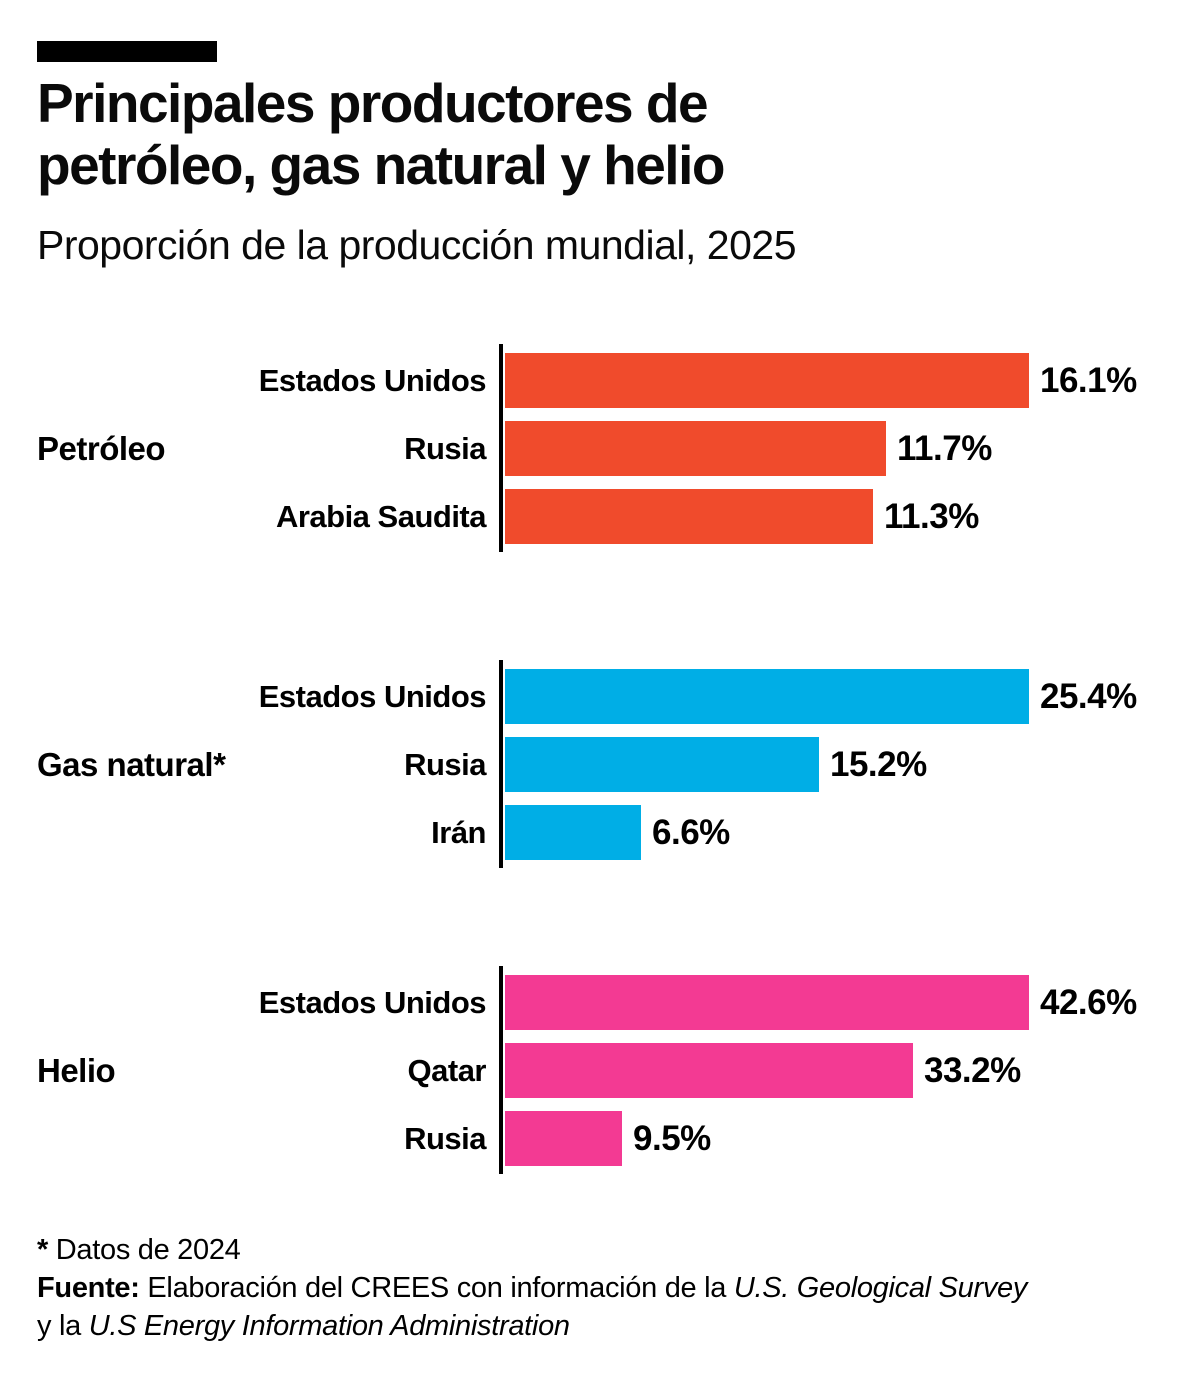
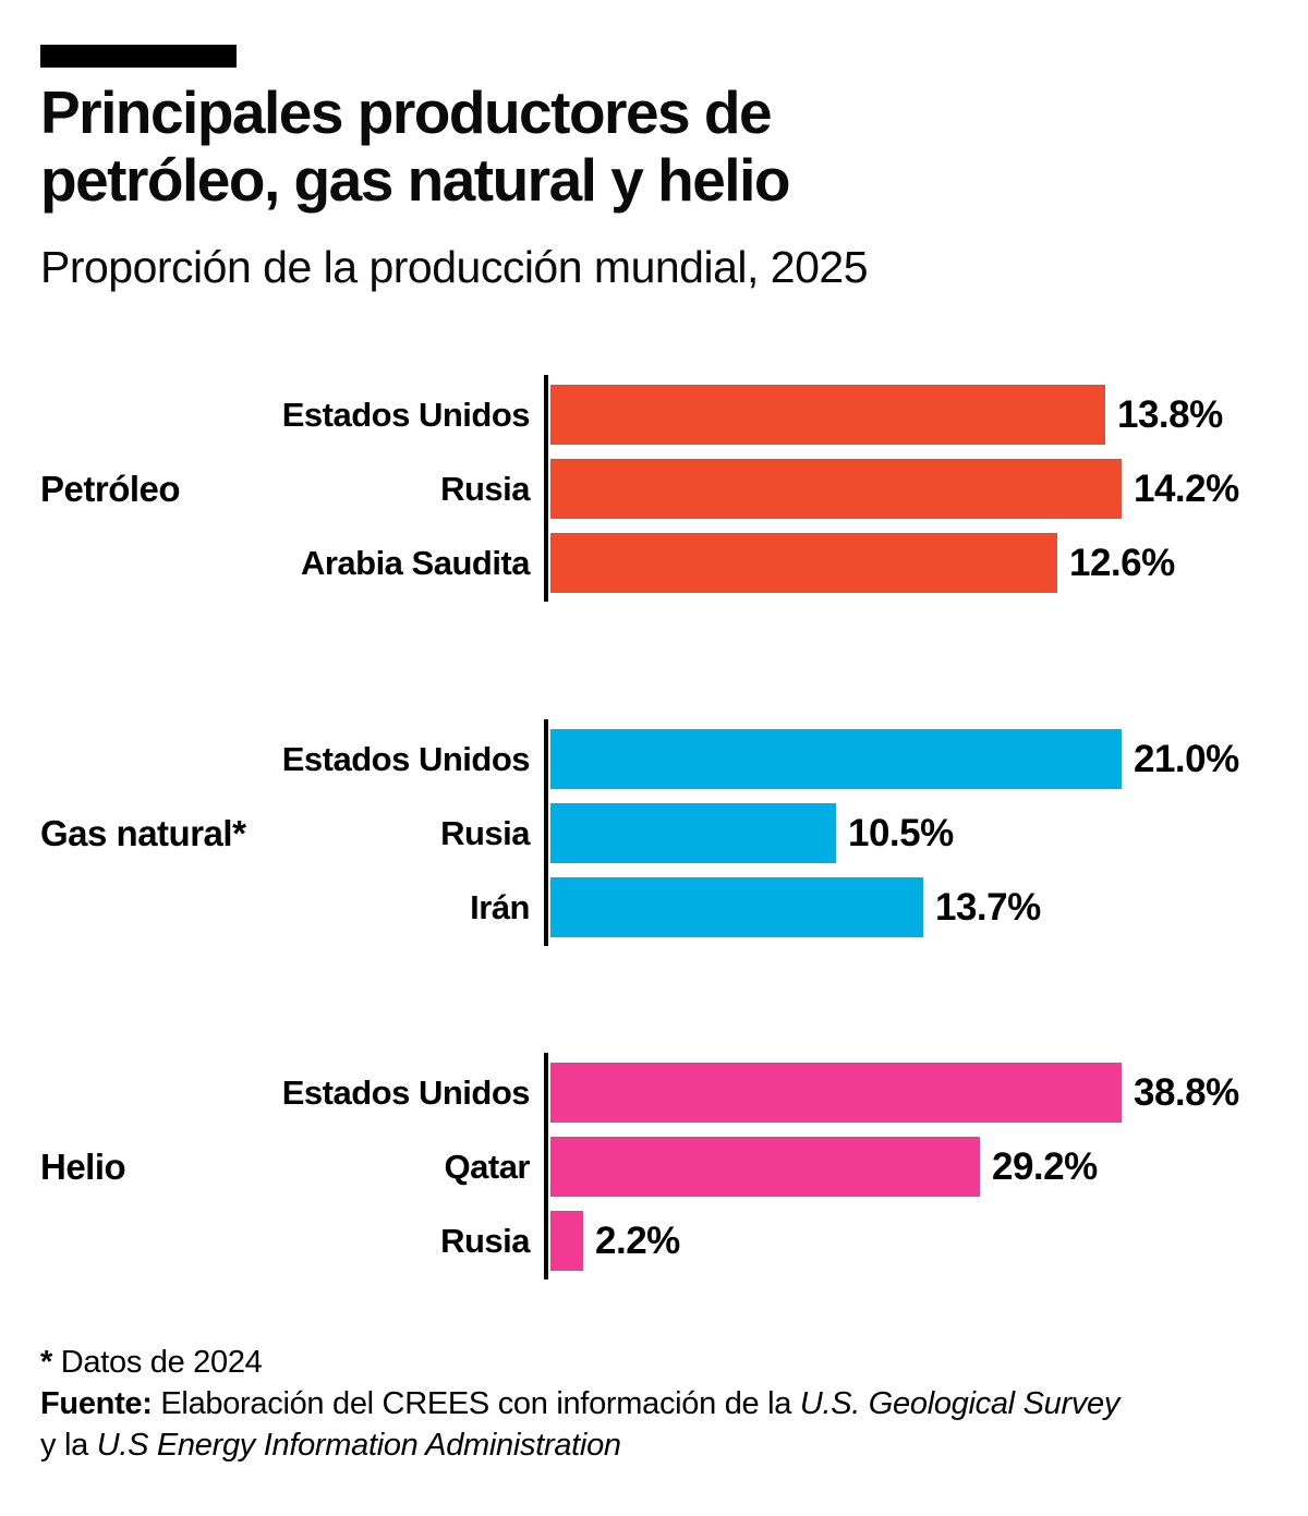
Petróleo/Estados Unidos: 16.1% -> 13.8%
Petróleo/Rusia: 11.7% -> 14.2%
Petróleo/Arabia Saudita: 11.3% -> 12.6%
Gas natural*/Estados Unidos: 25.4% -> 21.0%
Gas natural*/Rusia: 15.2% -> 10.5%
Gas natural*/Irán: 6.6% -> 13.7%
Helio/Estados Unidos: 42.6% -> 38.8%
Helio/Qatar: 33.2% -> 29.2%
Helio/Rusia: 9.5% -> 2.2%
